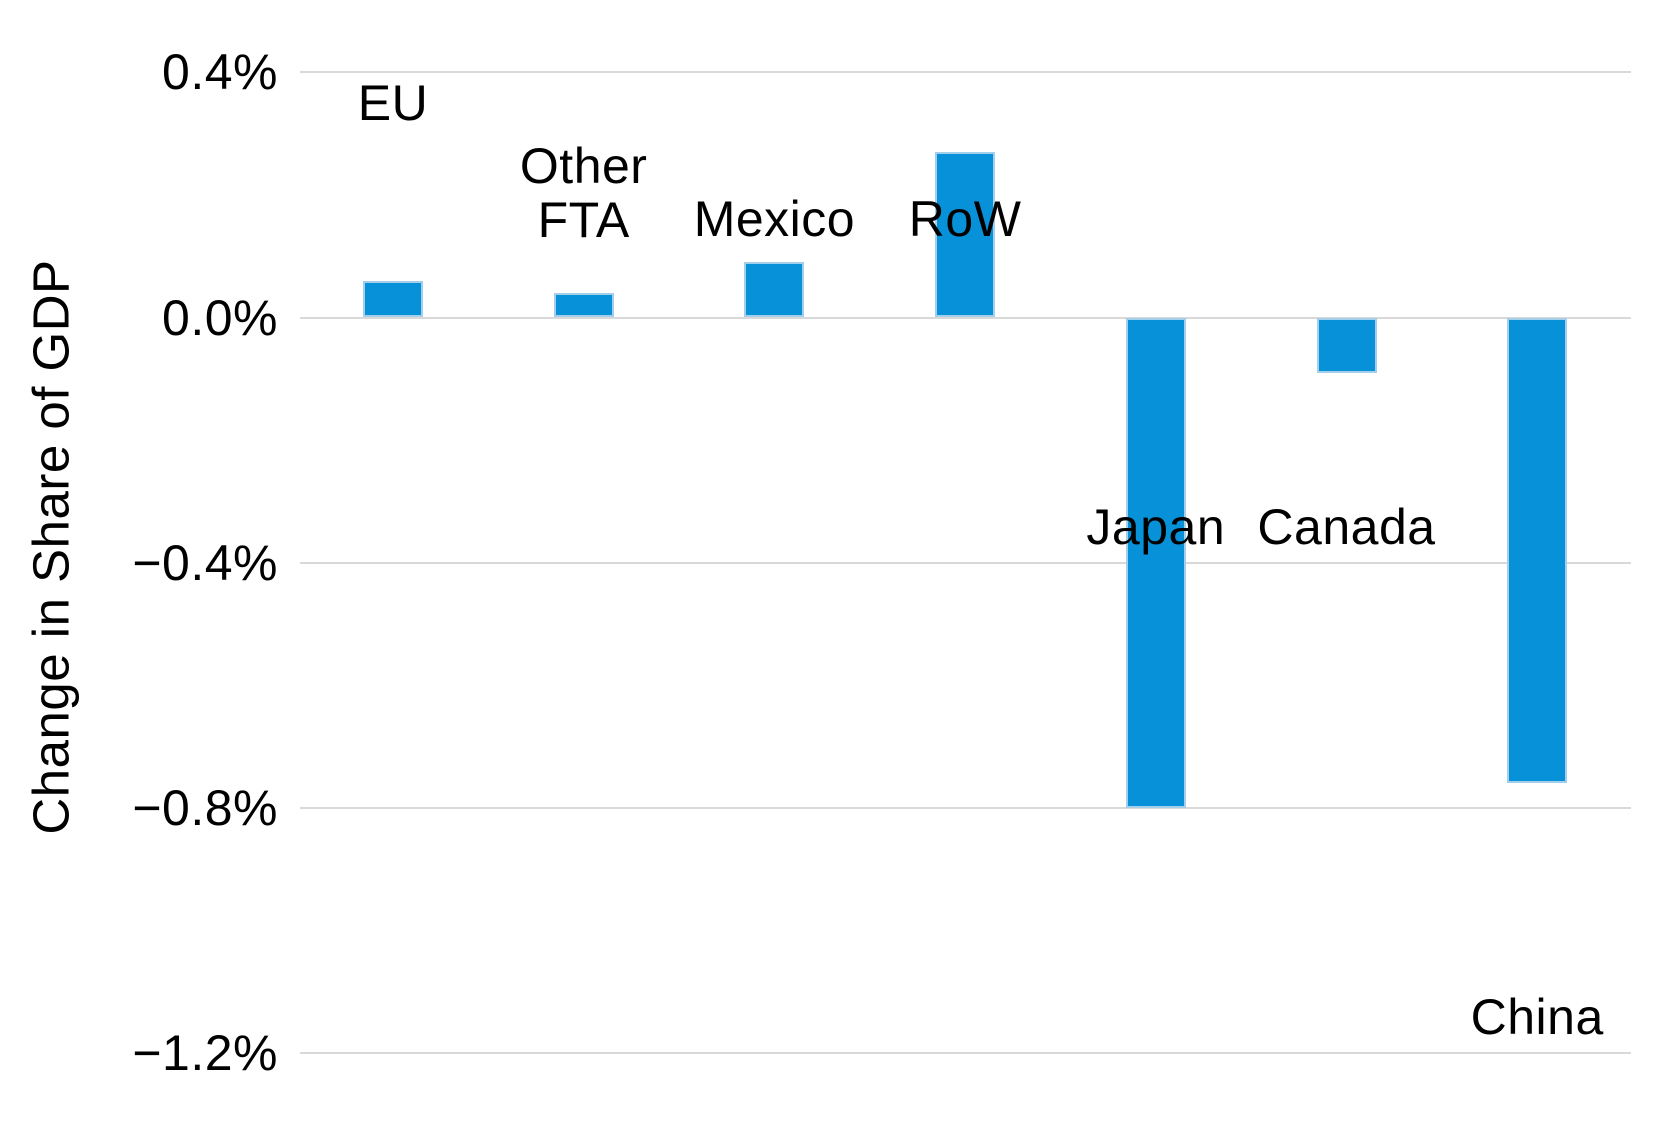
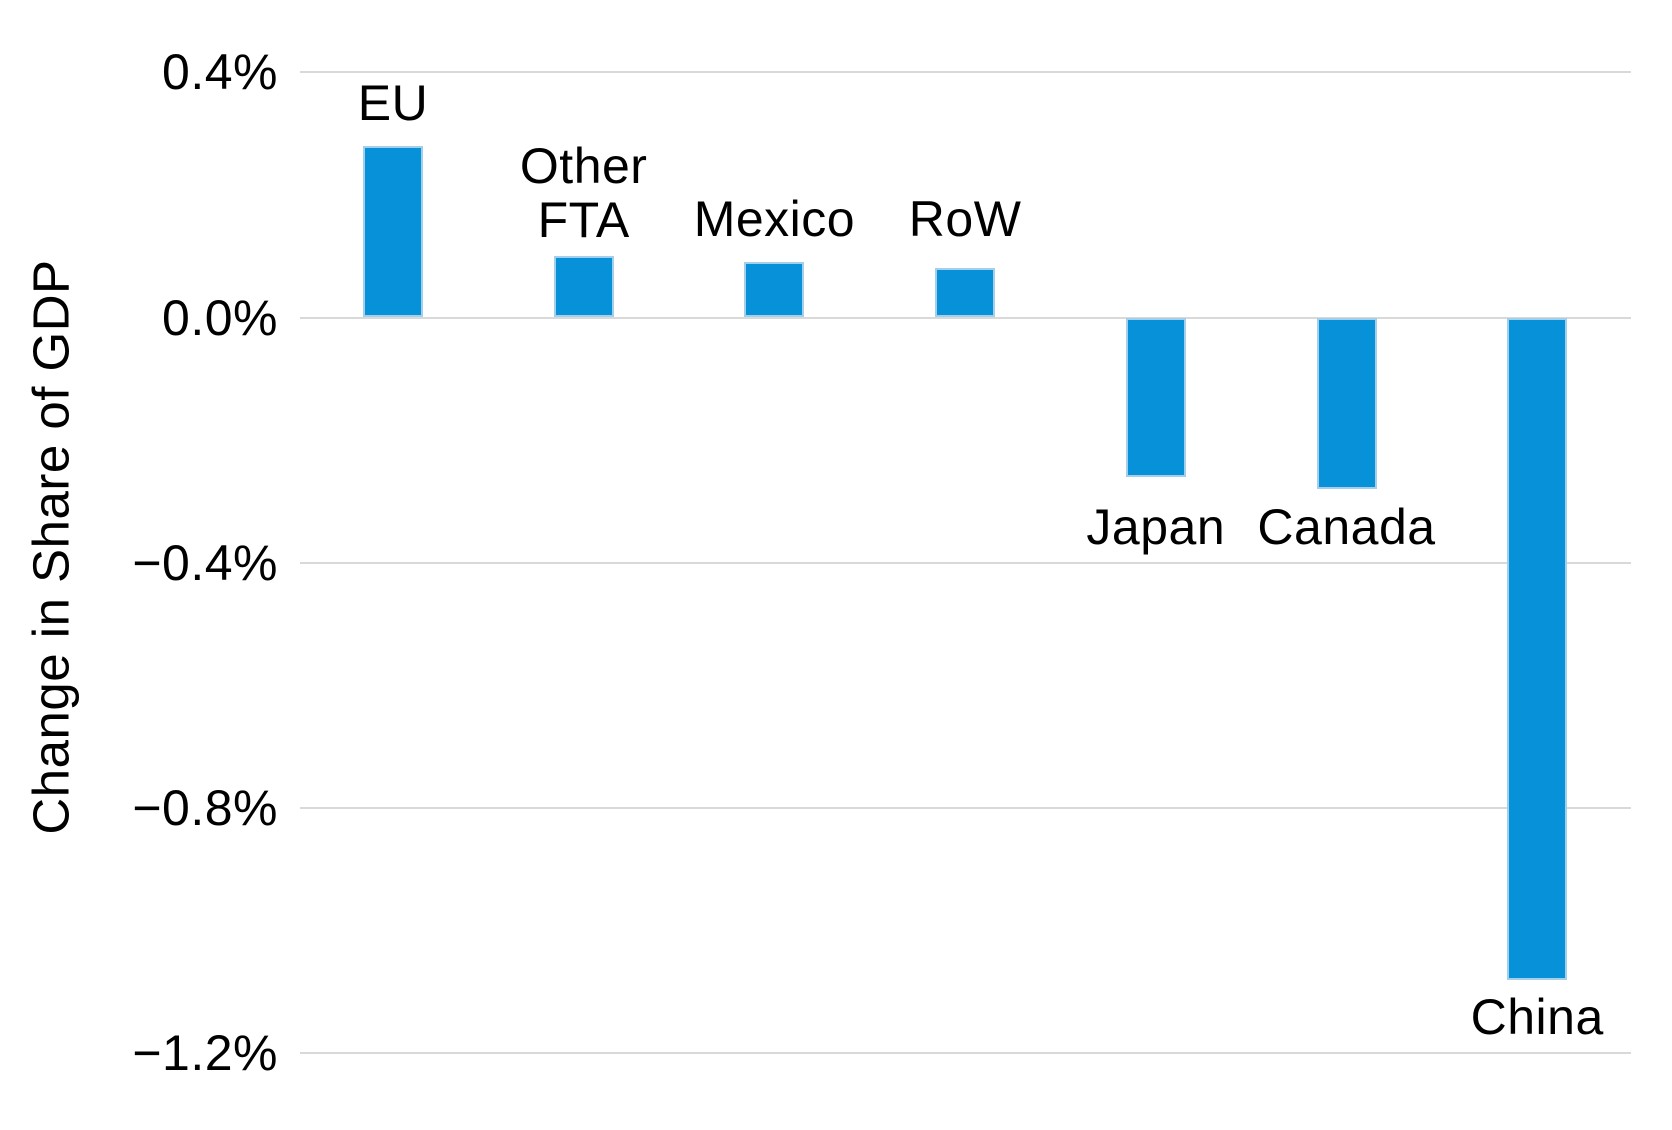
EU: 0.06% -> 0.28%
Other FTA: 0.04% -> 0.10%
RoW: 0.27% -> 0.08%
Japan: -0.80% -> -0.26%
Canada: -0.09% -> -0.28%
China: -0.76% -> -1.08%
